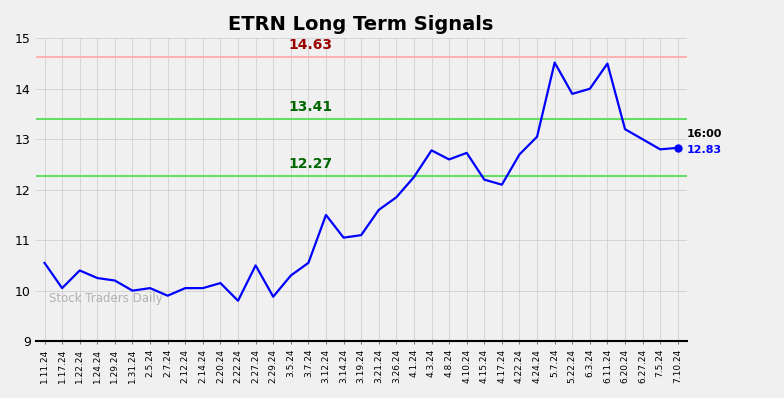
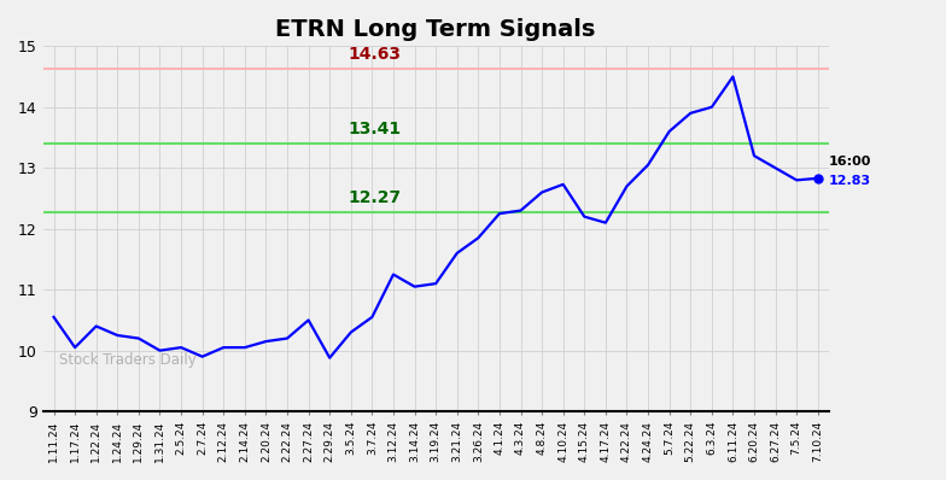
2.22.24: 9.80 -> 10.20
3.12.24: 11.50 -> 11.25
4.3.24: 12.78 -> 12.30
5.7.24: 14.52 -> 13.60
